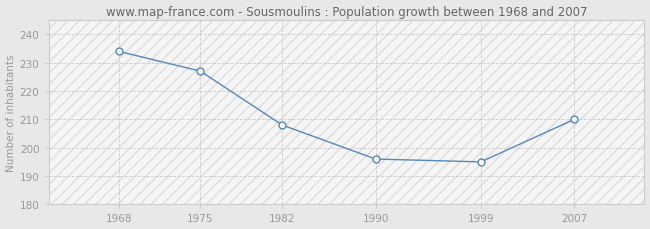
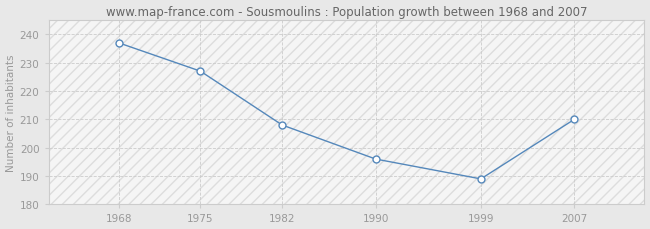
1968: 234 -> 237
1999: 195 -> 189
